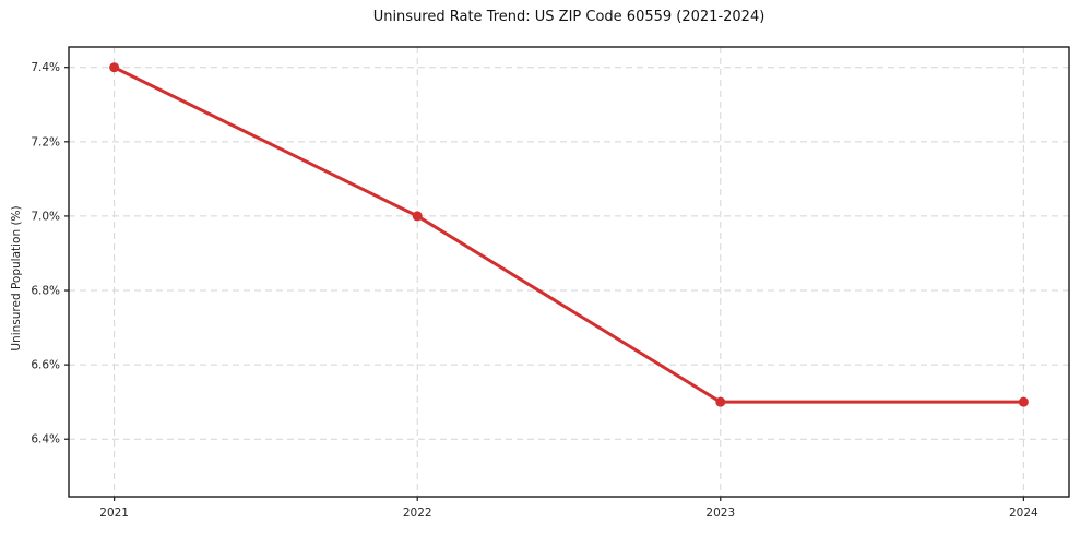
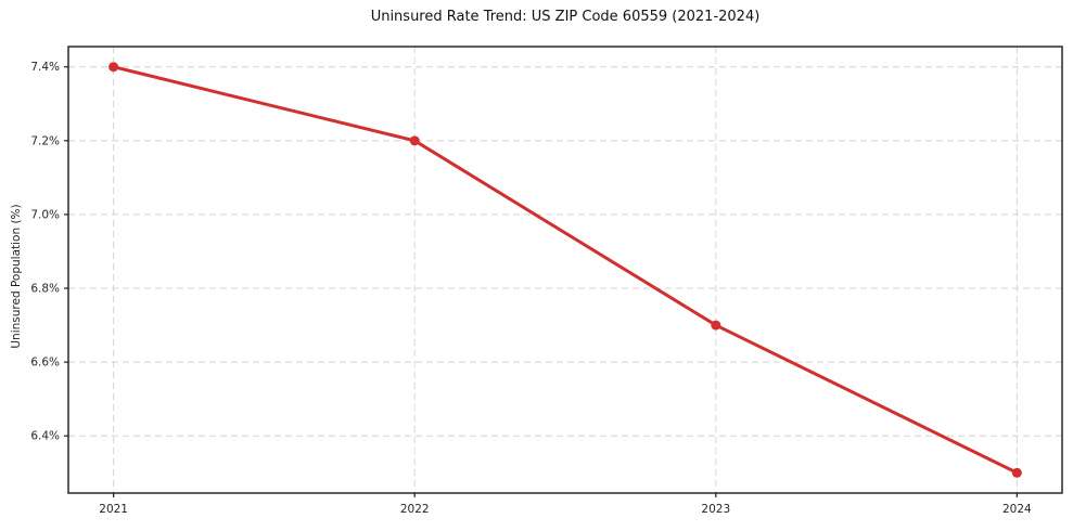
2022: 7.0% -> 7.2%
2023: 6.5% -> 6.7%
2024: 6.5% -> 6.3%
